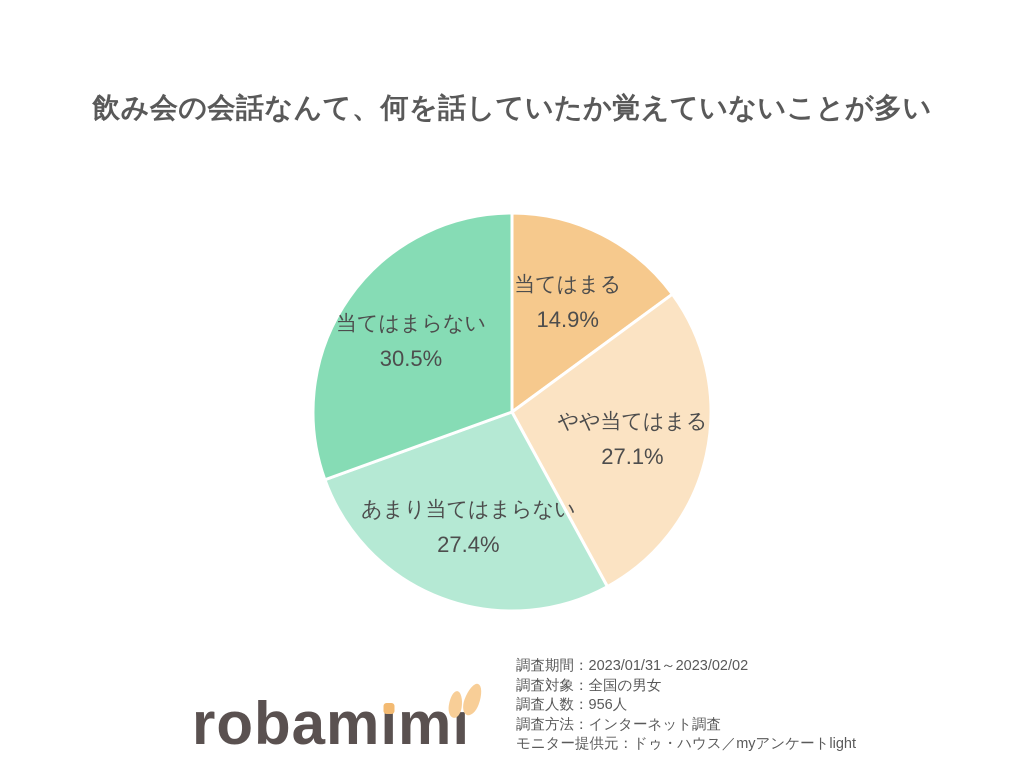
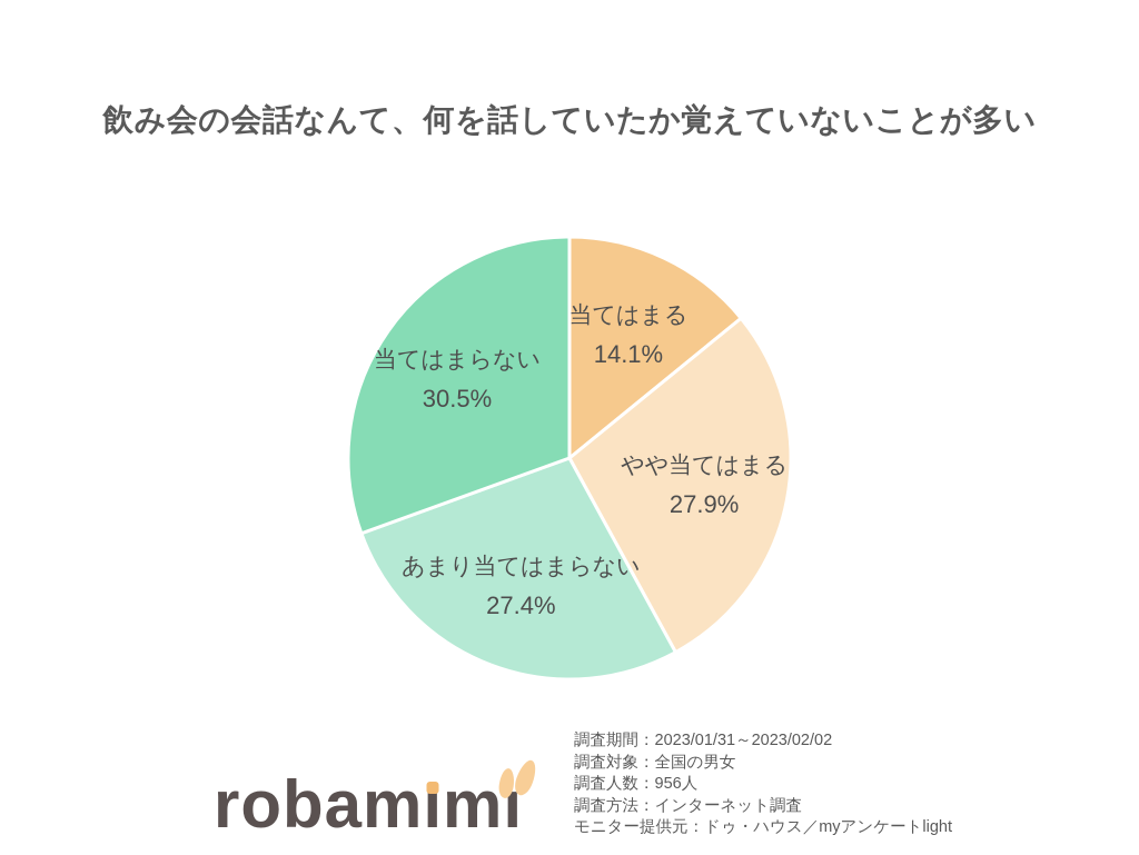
当てはまる: 14.9% -> 14.1%
やや当てはまる: 27.1% -> 27.9%
